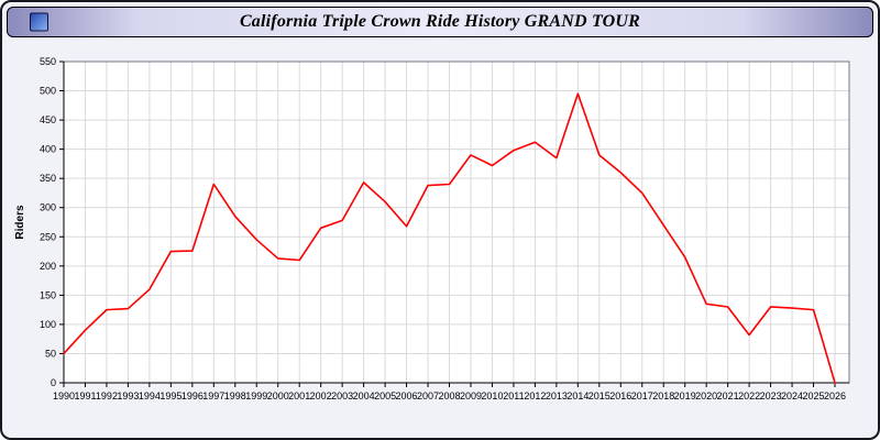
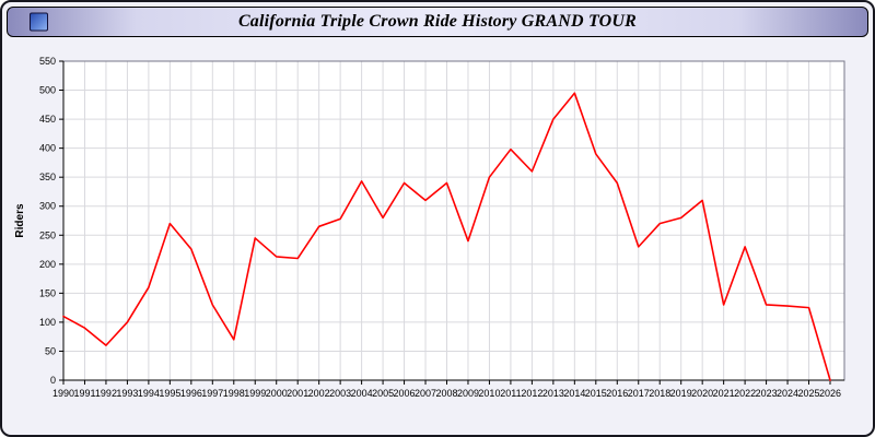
1990: 50 -> 110
1992: 120 -> 60
1993: 130 -> 100
1995: 220 -> 270
1997: 340 -> 130
1998: 280 -> 70
2005: 310 -> 280
2006: 270 -> 340
2007: 340 -> 310
2009: 390 -> 240
2010: 370 -> 350
2012: 410 -> 360
2013: 380 -> 450
2016: 360 -> 340
2017: 320 -> 230
2019: 220 -> 280
2020: 140 -> 310
2022: 80 -> 230
